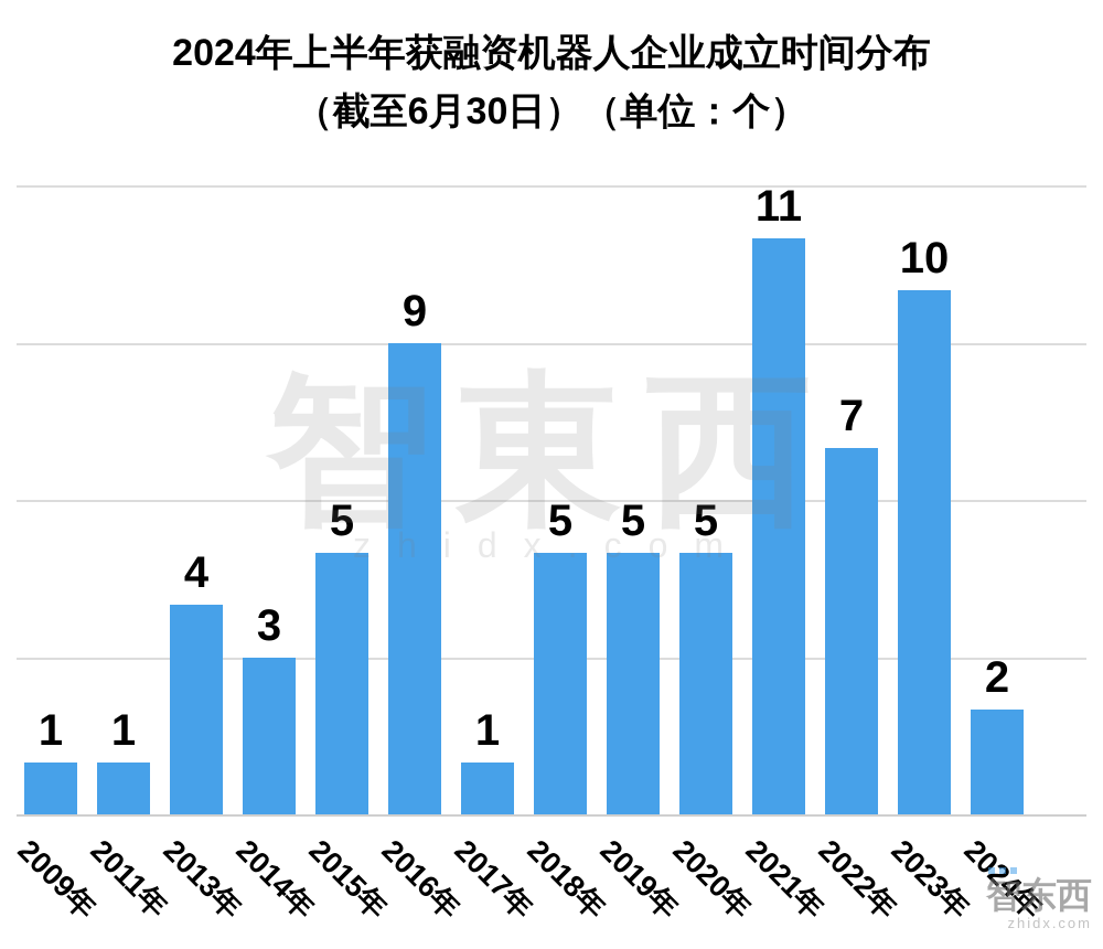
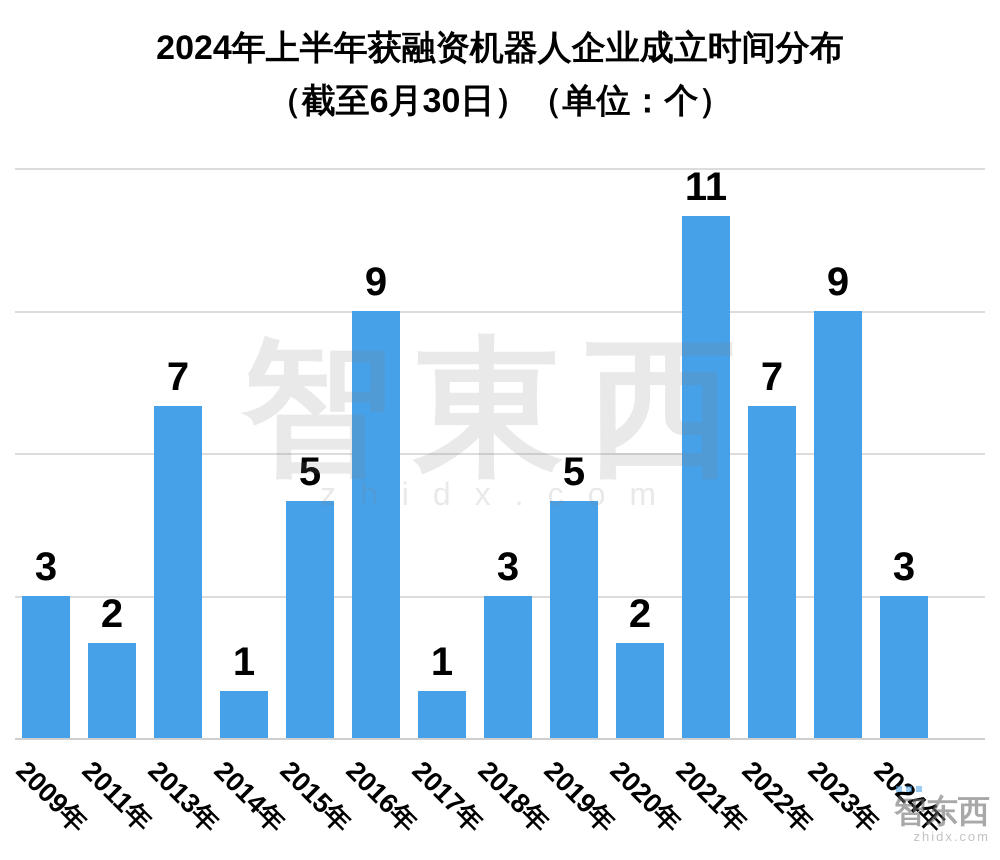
2009年: 1 -> 3
2011年: 1 -> 2
2013年: 4 -> 7
2014年: 3 -> 1
2018年: 5 -> 3
2020年: 5 -> 2
2023年: 10 -> 9
2024年: 2 -> 3
